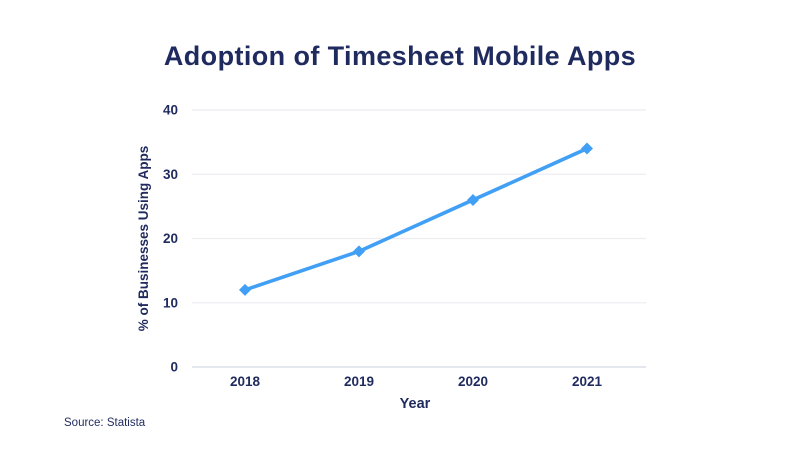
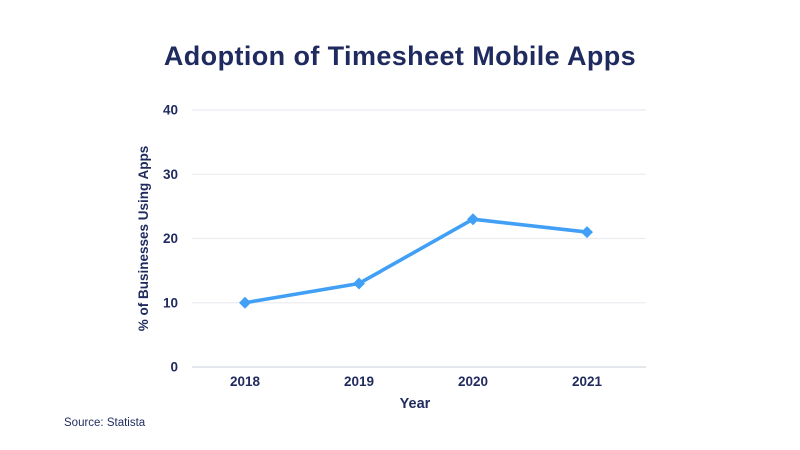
2018: 12 -> 10
2019: 18 -> 13
2020: 26 -> 23
2021: 34 -> 21
